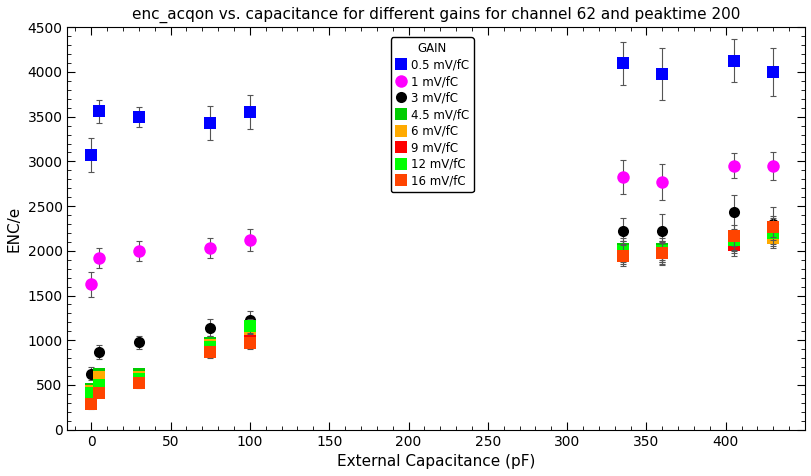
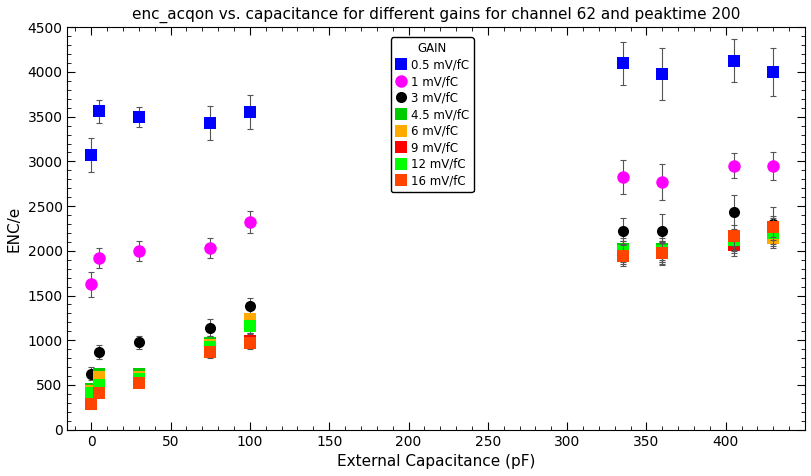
1 mV/fC/100: 2120 -> 2320
3 mV/fC/100: 1230 -> 1380
6 mV/fC/100: 1100 -> 1240
